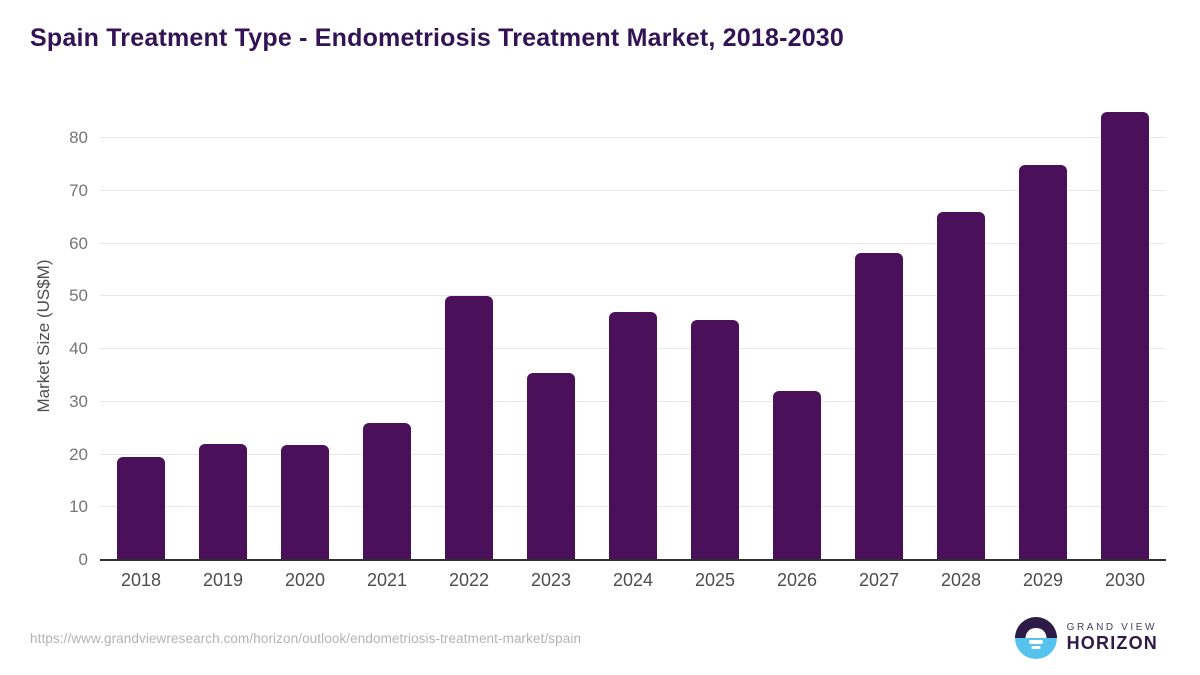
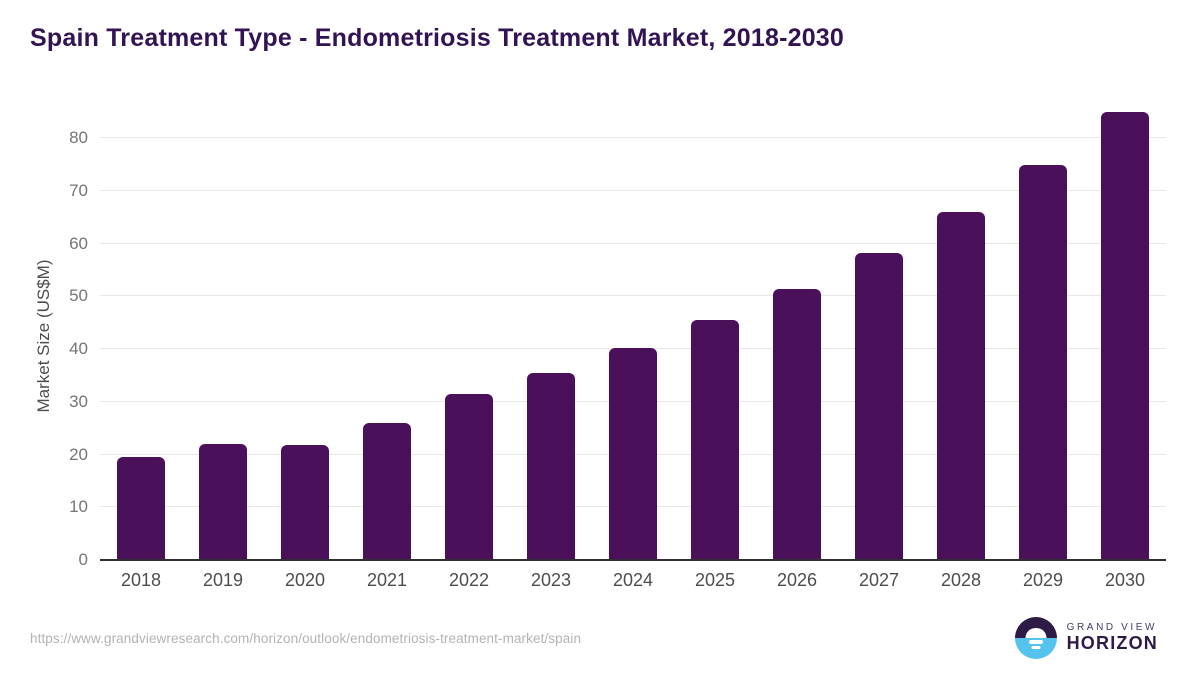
2022: 50 -> 32
2024: 47 -> 40
2026: 32 -> 52
